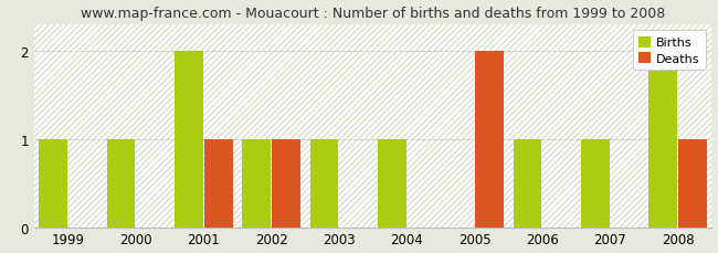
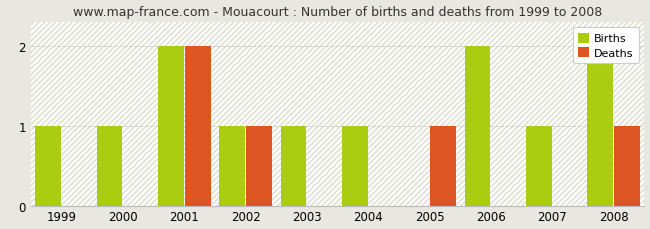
Deaths/2001: 1 -> 2
Deaths/2005: 2 -> 1
Births/2006: 1 -> 2
